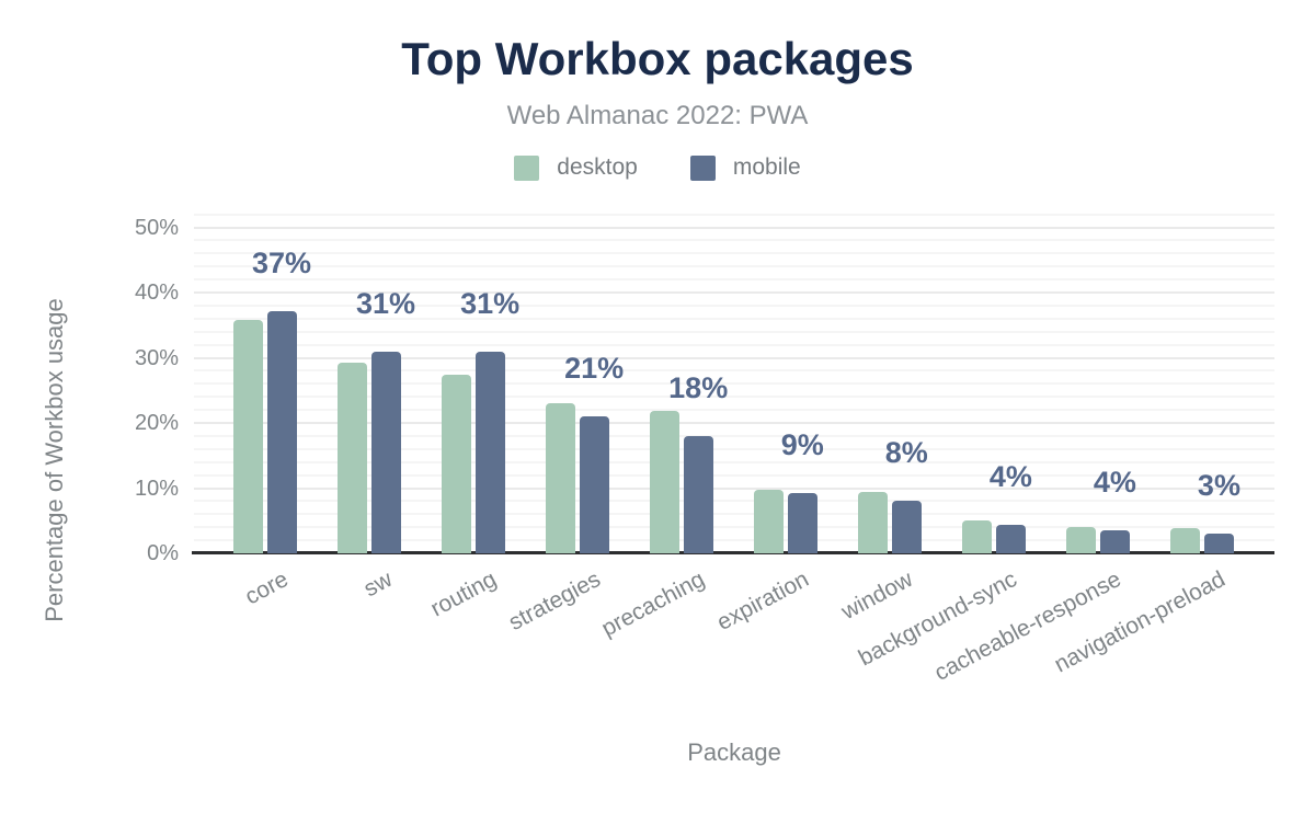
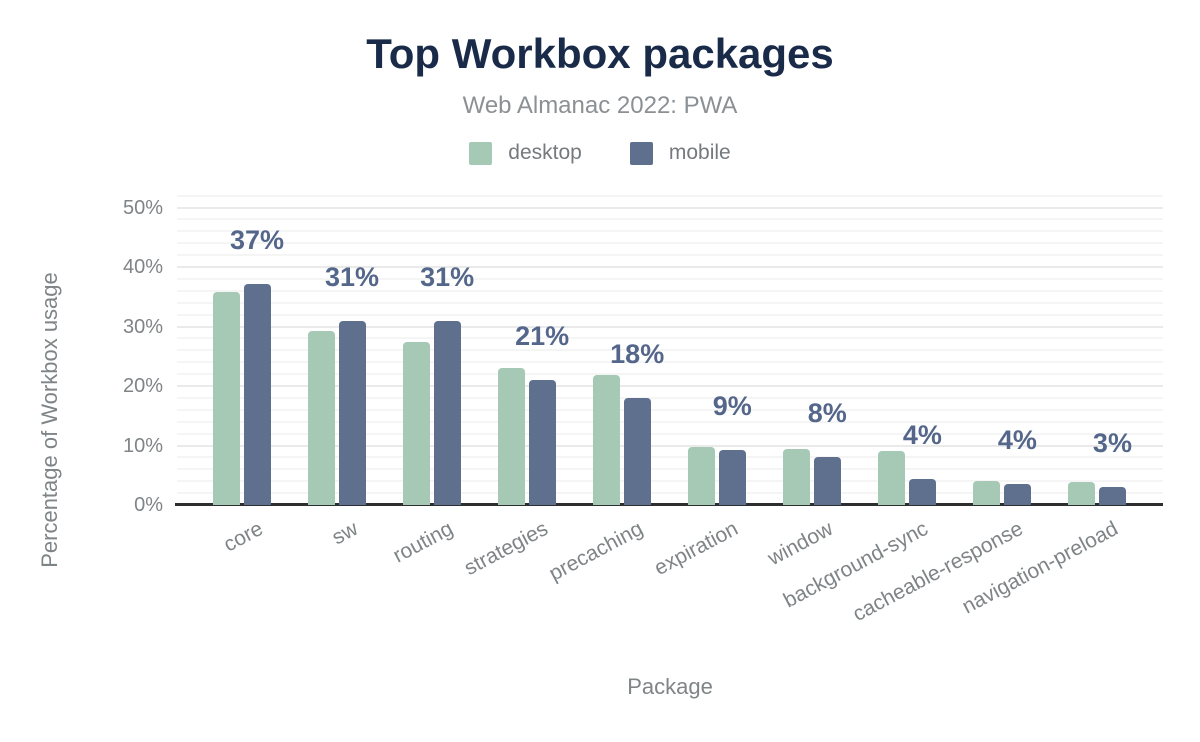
desktop/background-sync: 5% -> 9%
